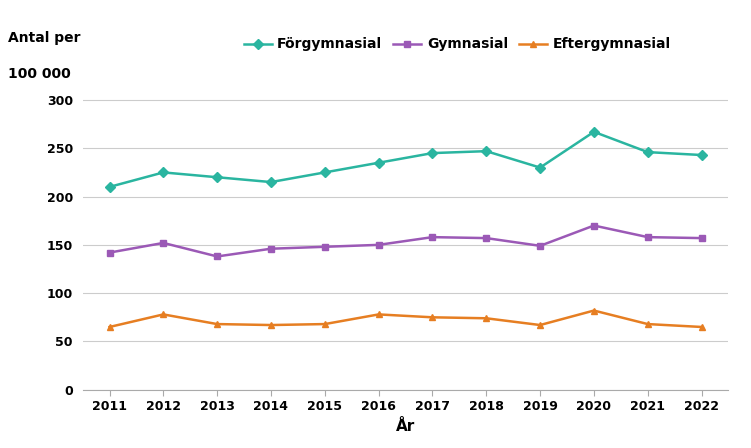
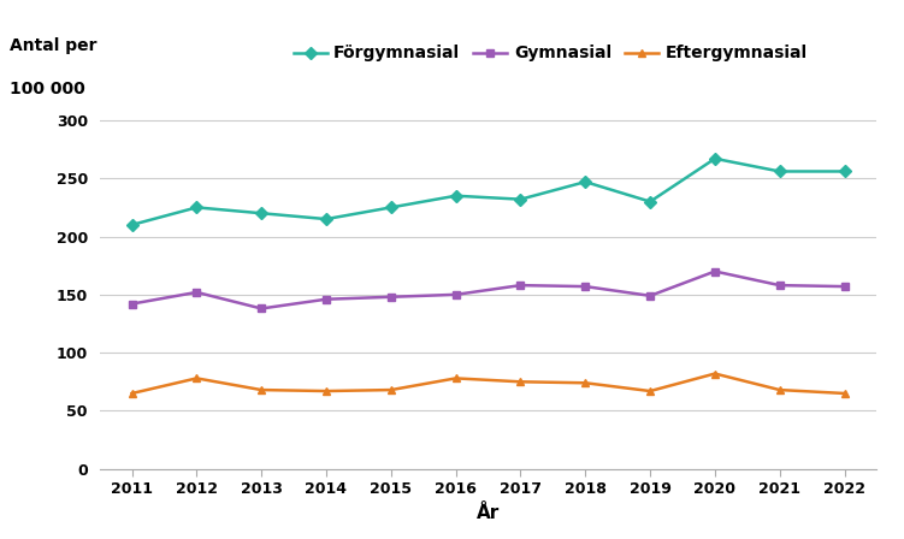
Förgymnasial/2017: 245 -> 232
Förgymnasial/2021: 246 -> 256
Förgymnasial/2022: 243 -> 256
